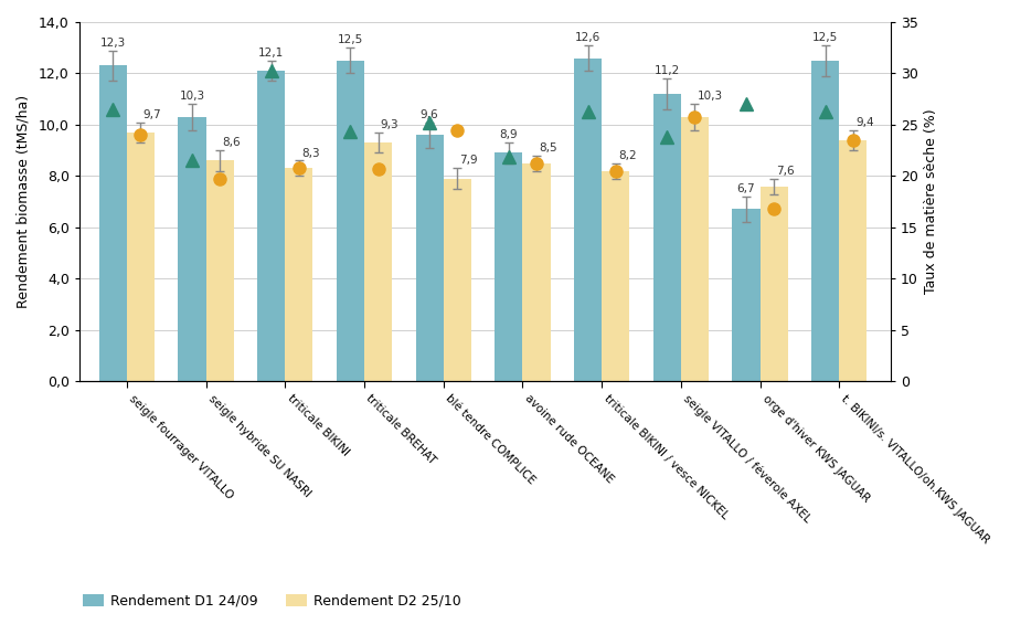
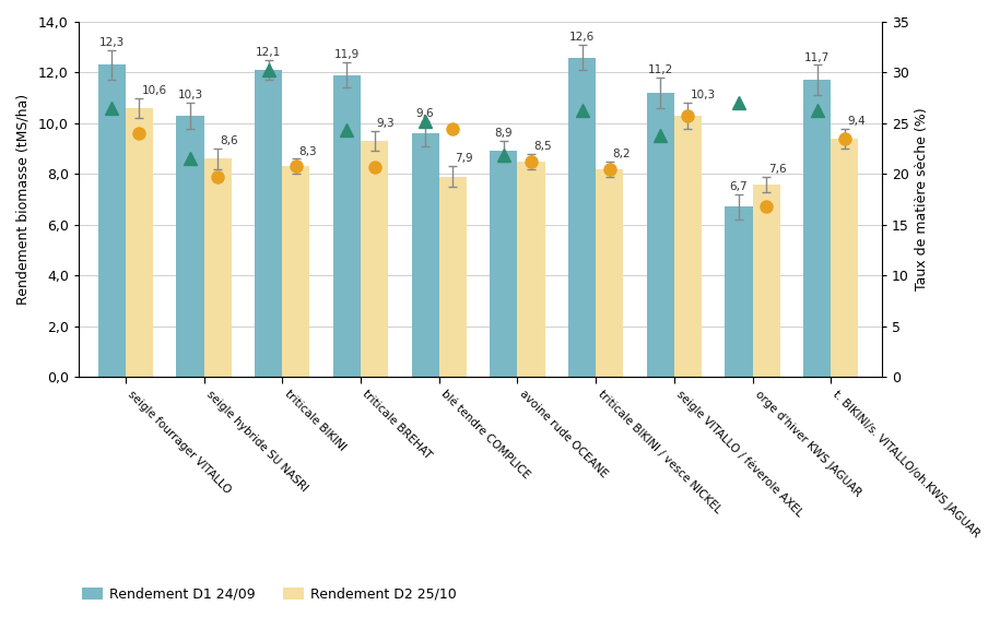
Rendement D2 25/10/seigle fourrager VITALLO: 9,7 -> 10,6
Rendement D1 24/09/triticale BREHAT: 12,5 -> 11,9
Rendement D1 24/09/t. BIKINI/s. VITALLO/oh.KWS JAGUAR: 12,5 -> 11,7
